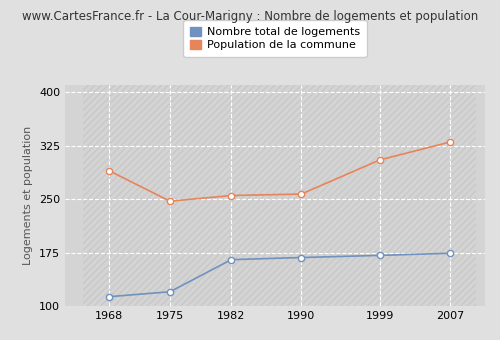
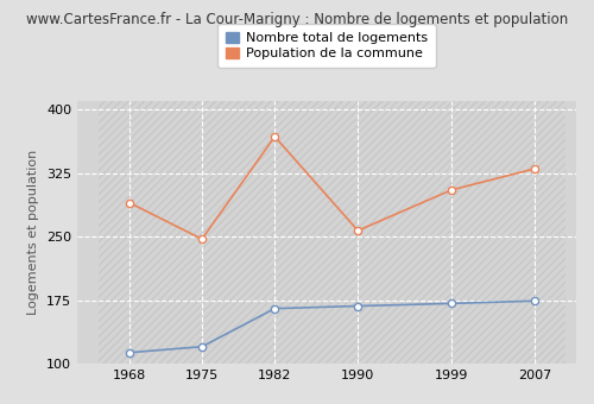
Population de la commune/1982: 255 -> 368
